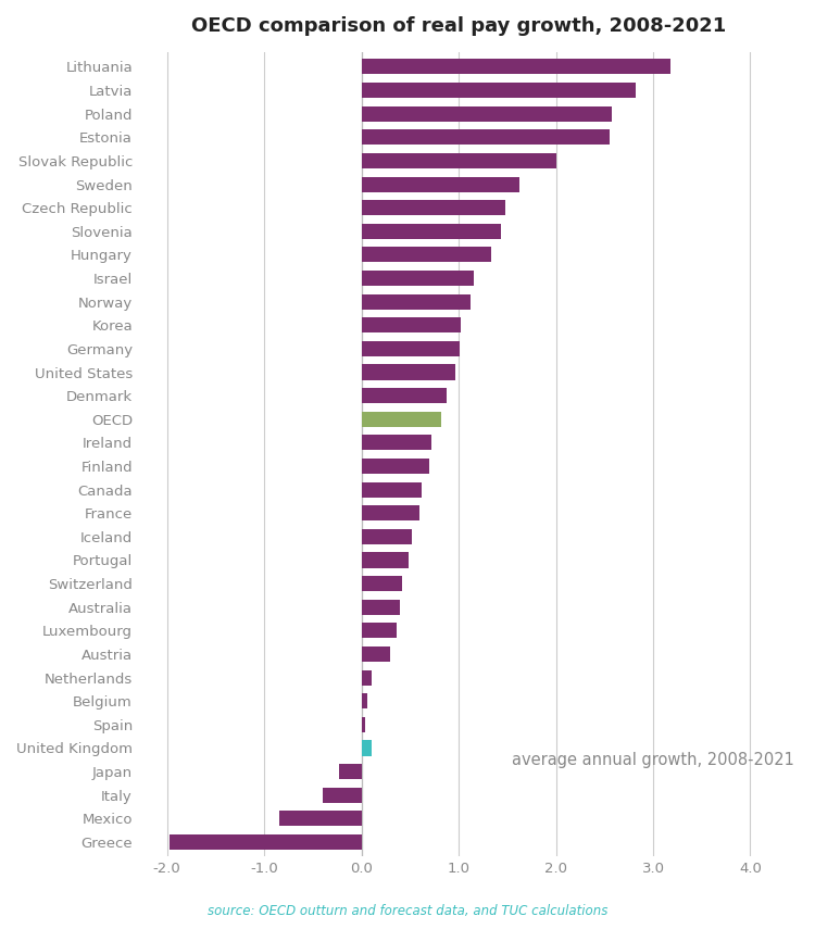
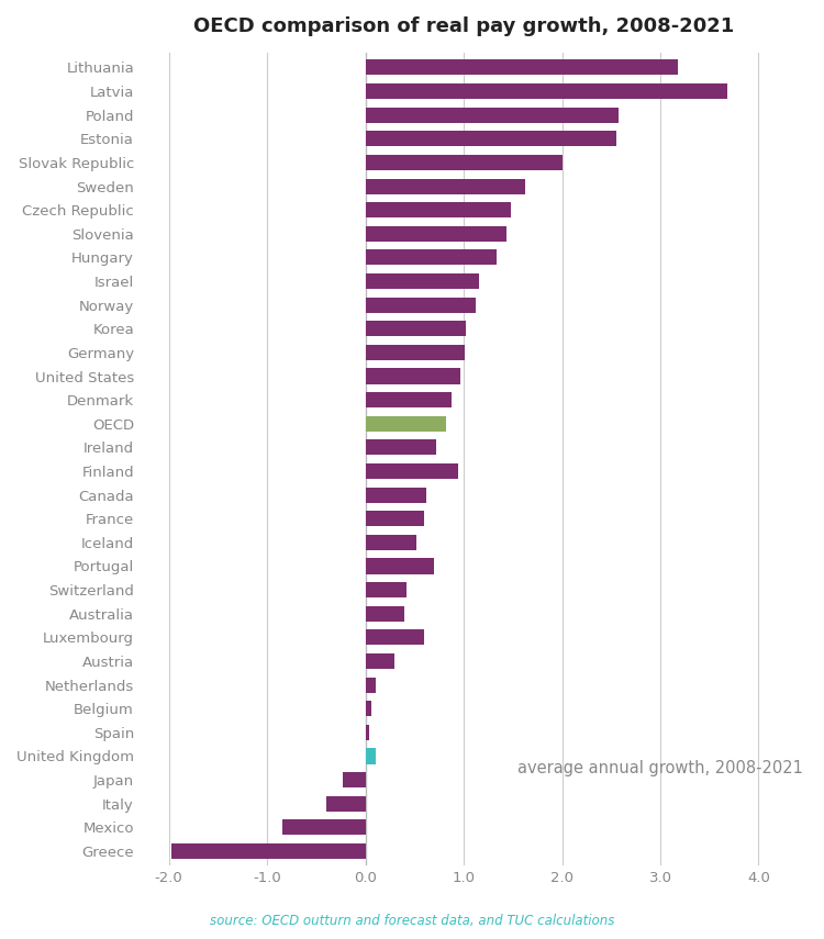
Latvia: 2.82 -> 3.68
Finland: 0.70 -> 0.94
Portugal: 0.48 -> 0.70
Luxembourg: 0.36 -> 0.60
